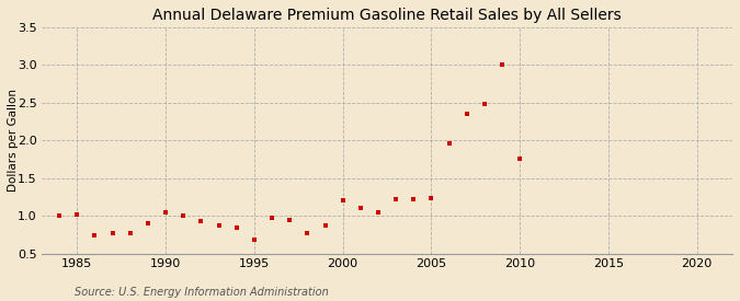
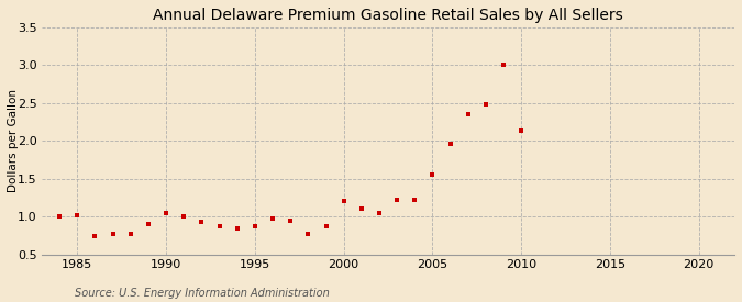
1995: 0.68 -> 0.87
2005: 1.24 -> 1.56
2010: 1.76 -> 2.14
